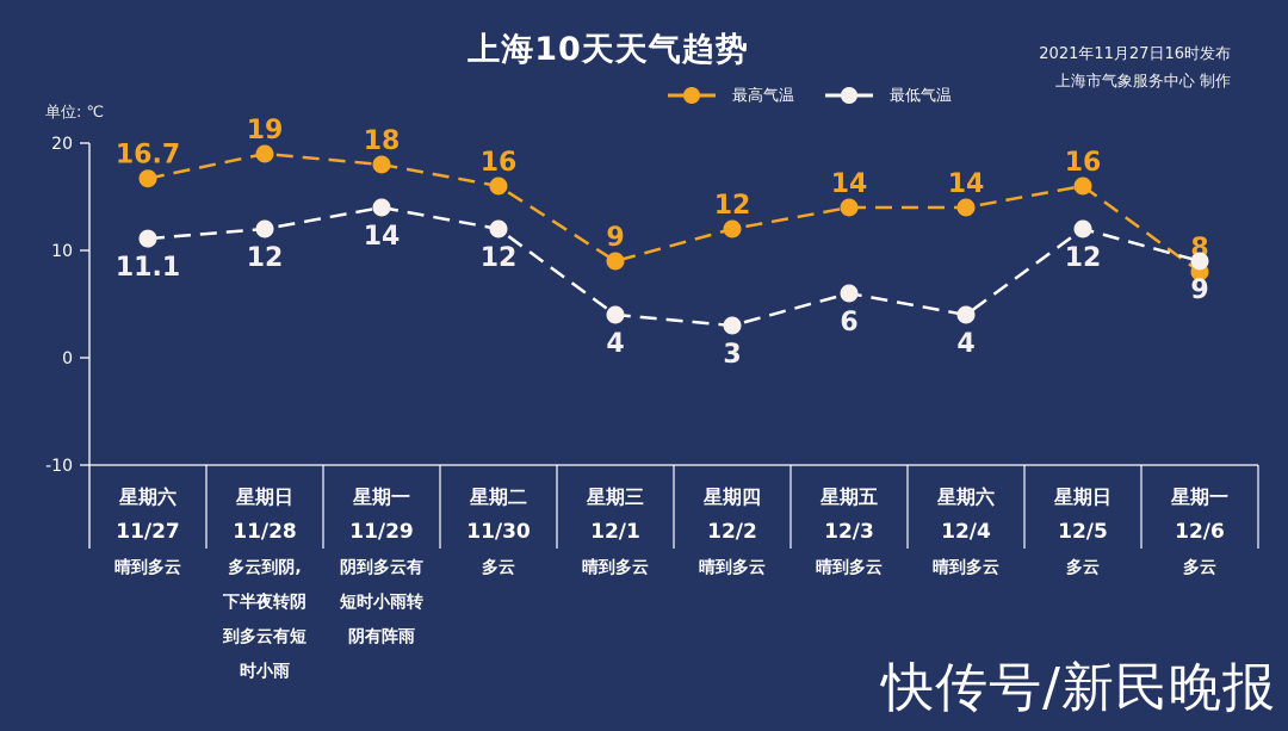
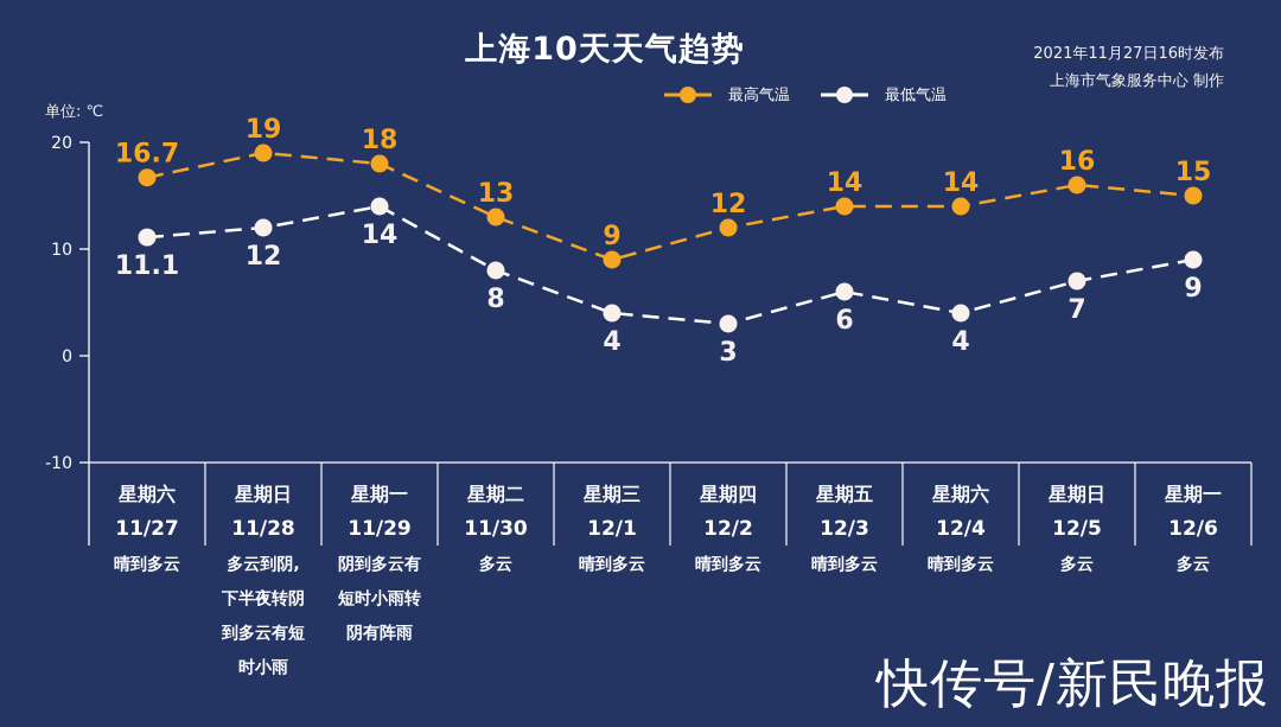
最高气温/星期二 11/30: 16 -> 13
最低气温/星期二 11/30: 12 -> 8
最低气温/星期日 12/5: 12 -> 7
最高气温/星期一 12/6: 8 -> 15
